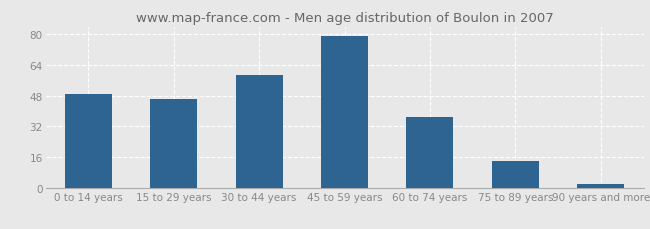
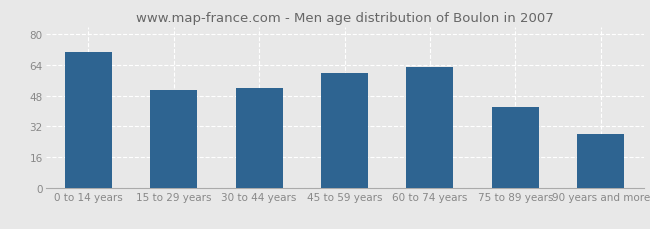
0 to 14 years: 49 -> 71
15 to 29 years: 46 -> 51
30 to 44 years: 59 -> 52
45 to 59 years: 79 -> 60
60 to 74 years: 37 -> 63
75 to 89 years: 14 -> 42
90 years and more: 2 -> 28
